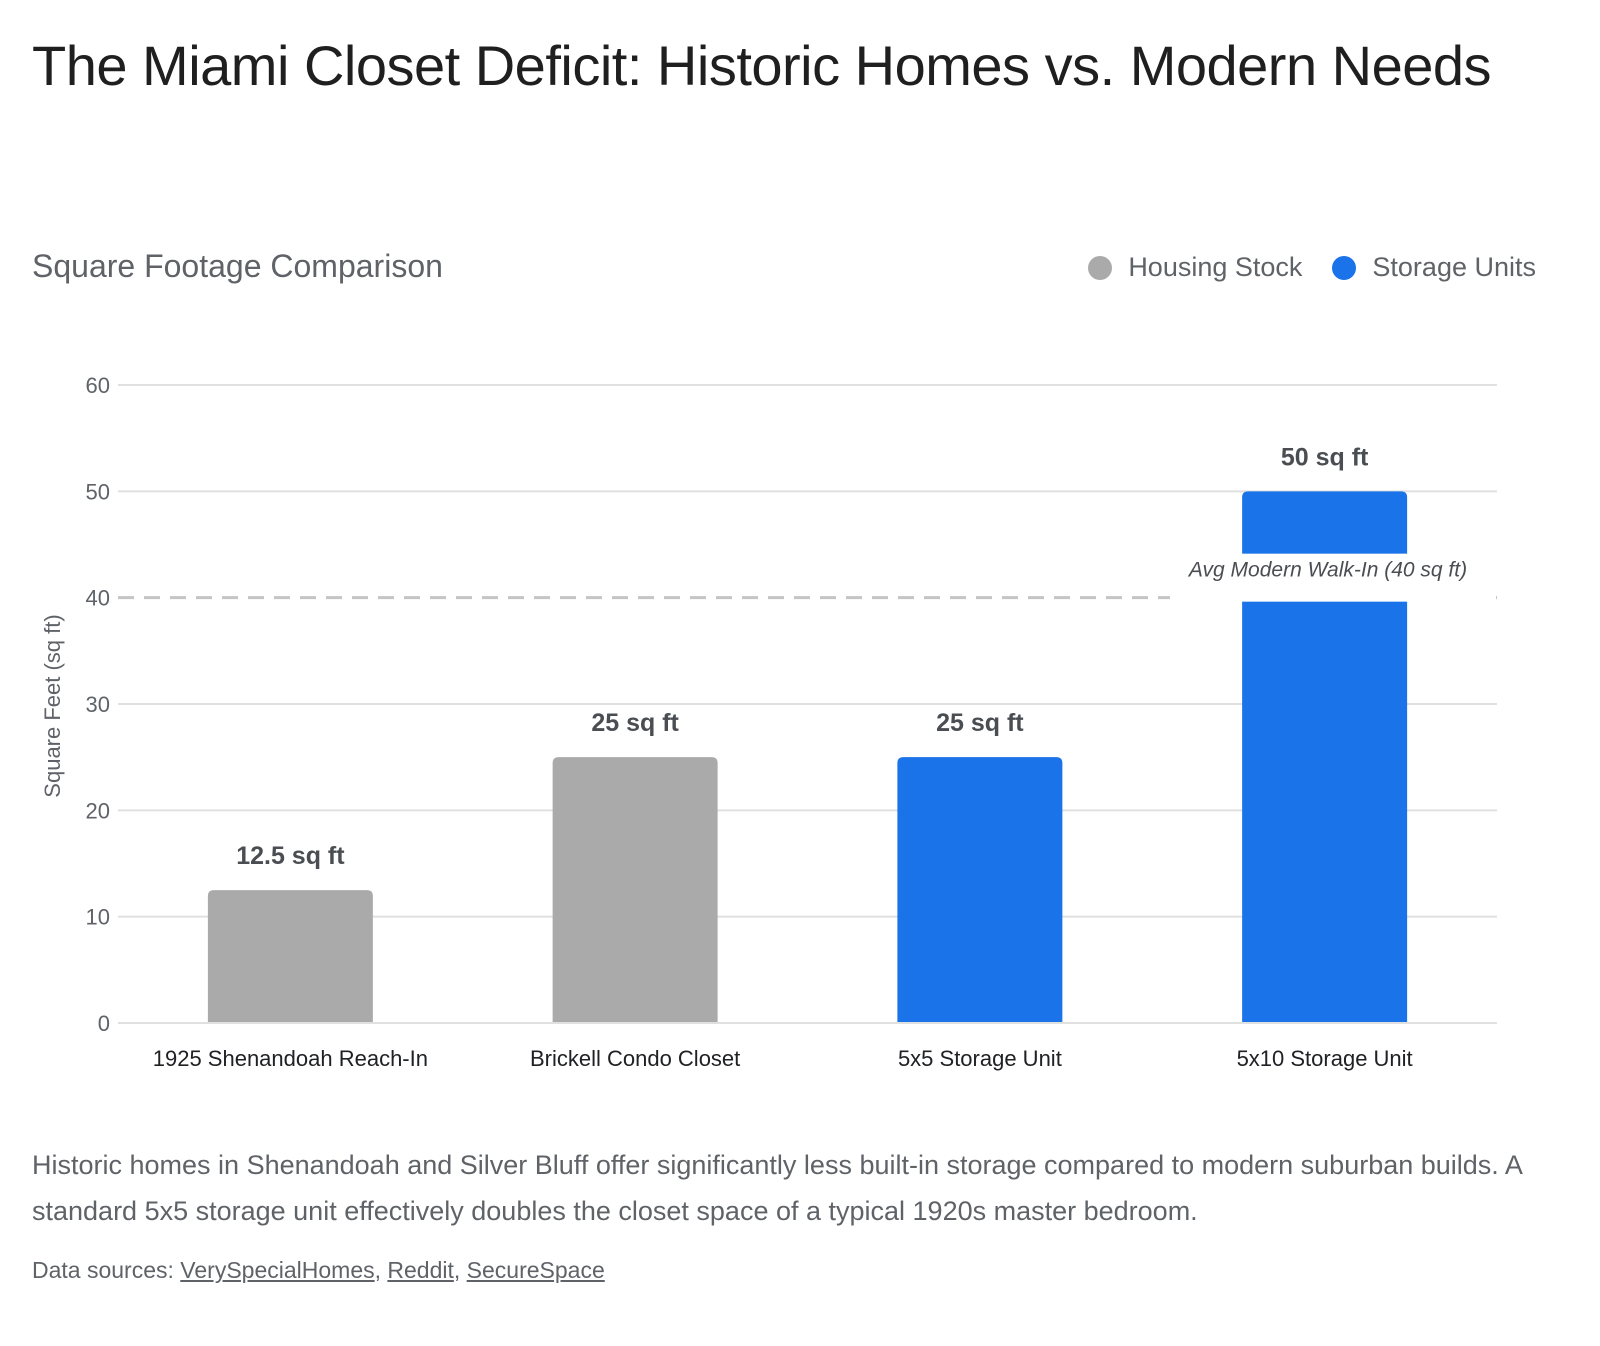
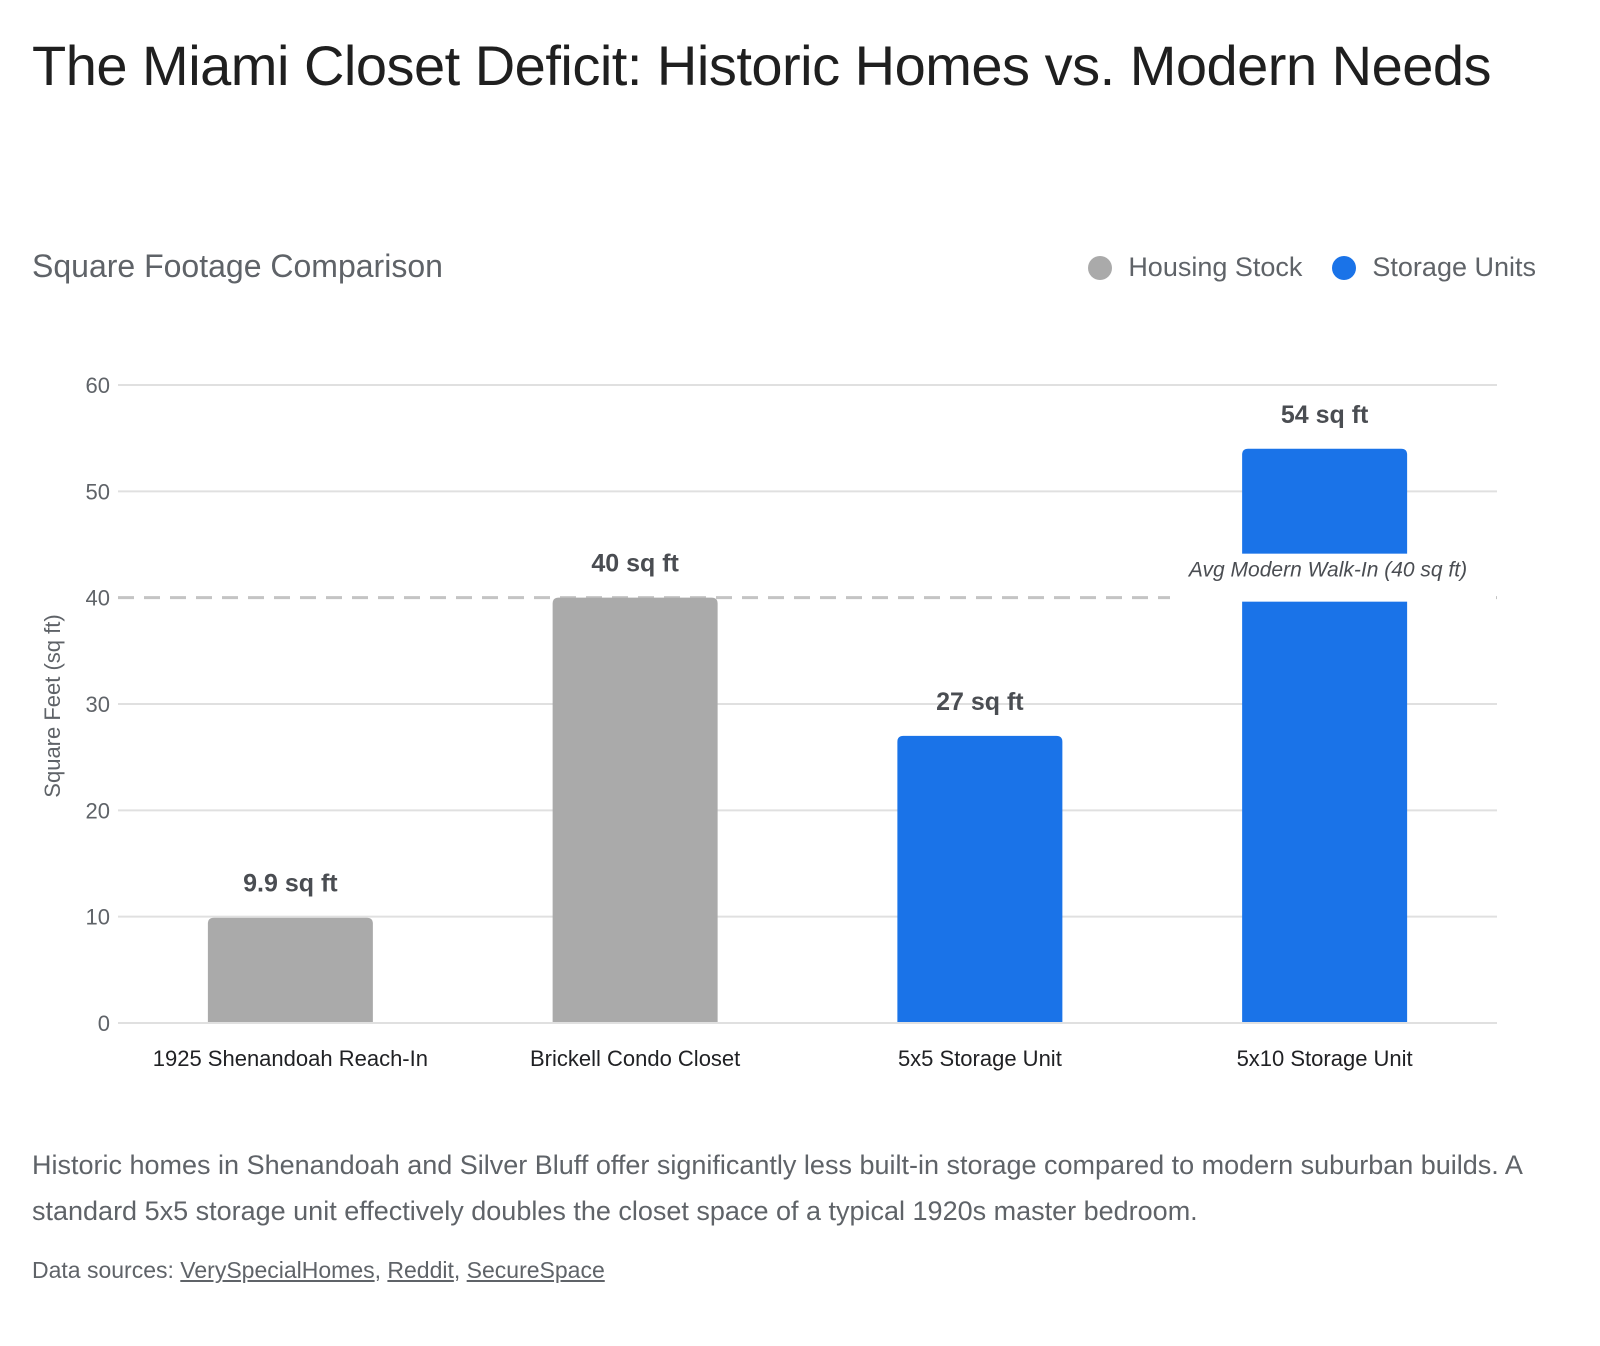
1925 Shenandoah Reach-In: 12.5 -> 9.9
Brickell Condo Closet: 25 -> 40
5x5 Storage Unit: 25 -> 27
5x10 Storage Unit: 50 -> 54
